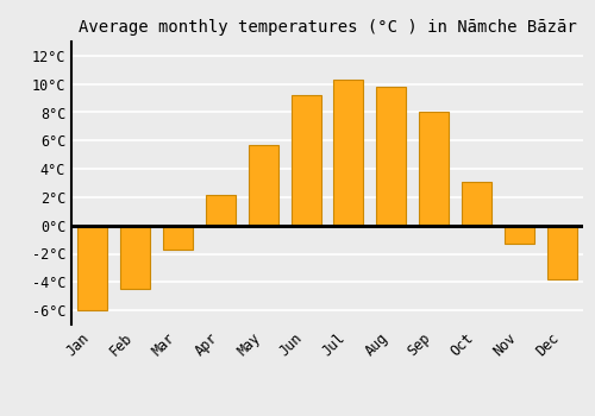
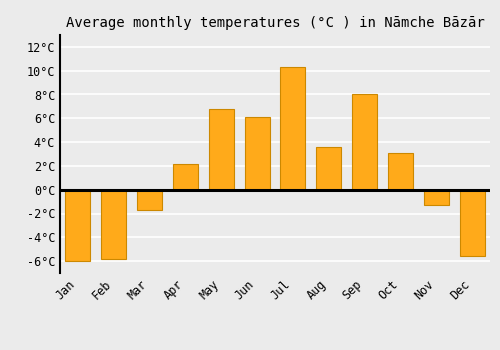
Feb: -4.5°C -> -5.8°C
May: 5.7°C -> 6.8°C
Jun: 9.2°C -> 6.1°C
Aug: 9.8°C -> 3.6°C
Dec: -3.8°C -> -5.6°C
